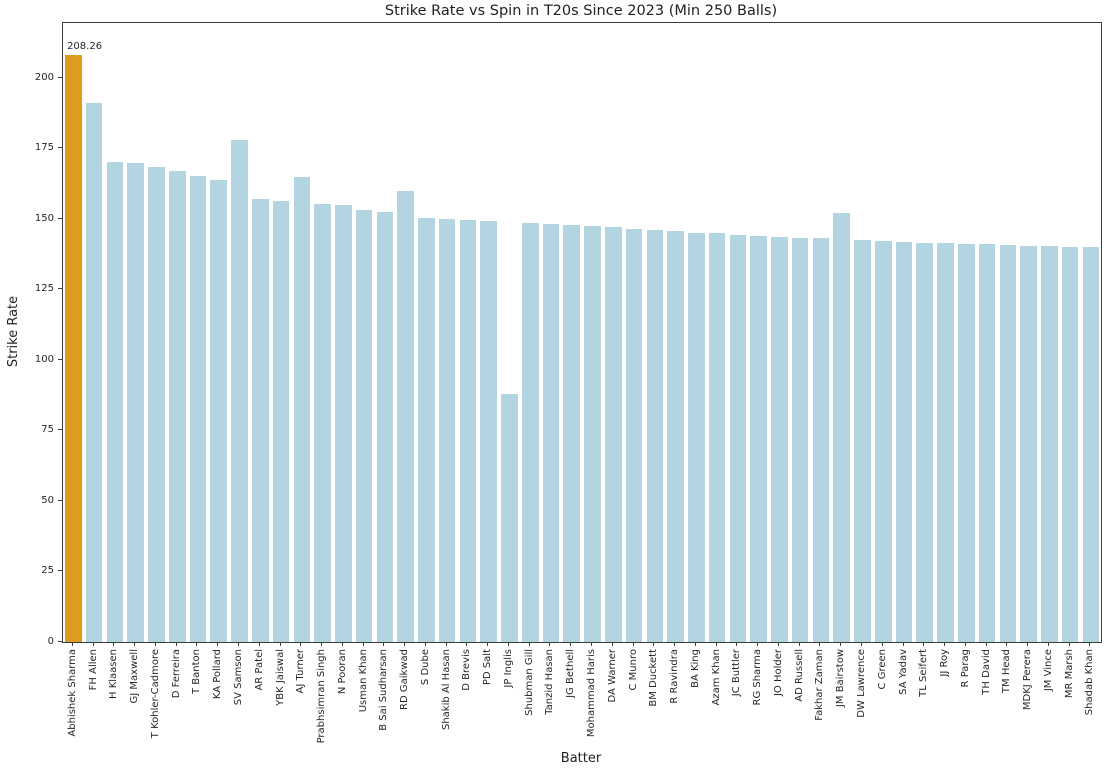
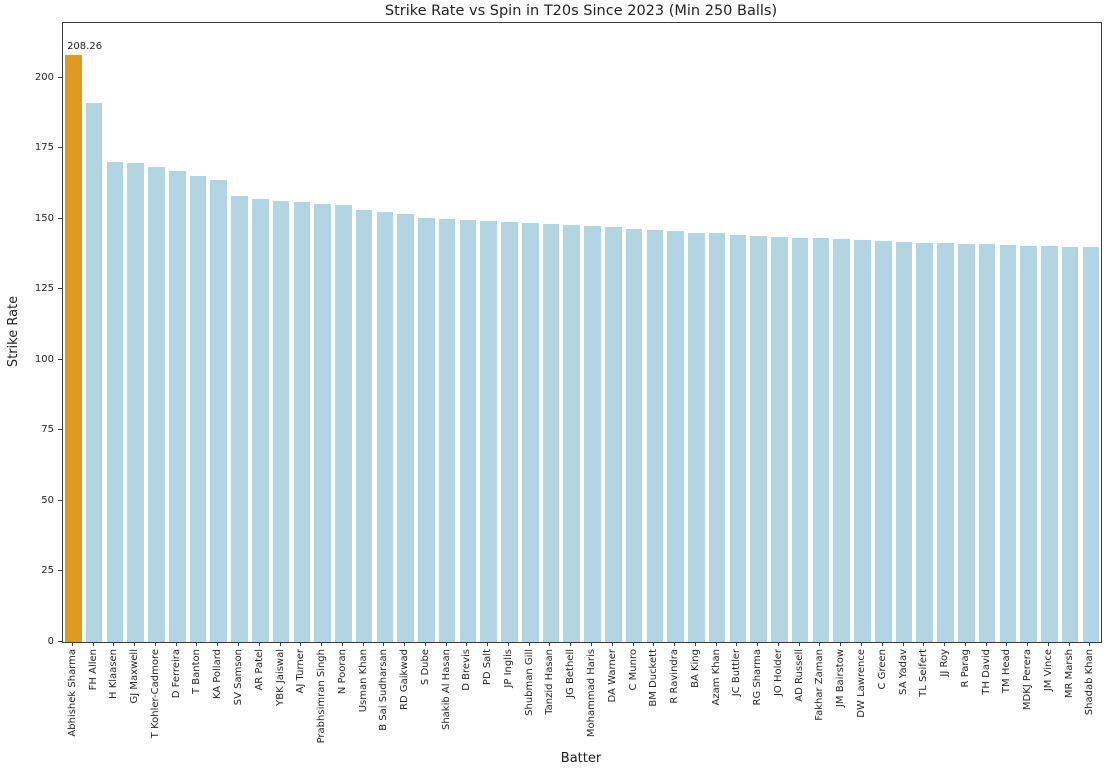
SV Samson: 178 -> 158
AJ Turner: 165 -> 156
RD Gaikwad: 160 -> 152
JP Inglis: 88 -> 149
JM Bairstow: 152 -> 143
